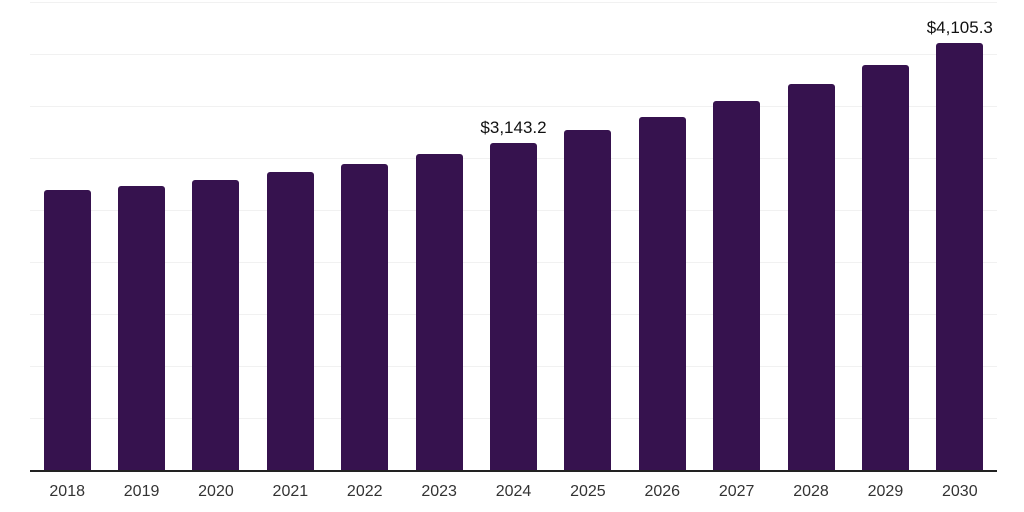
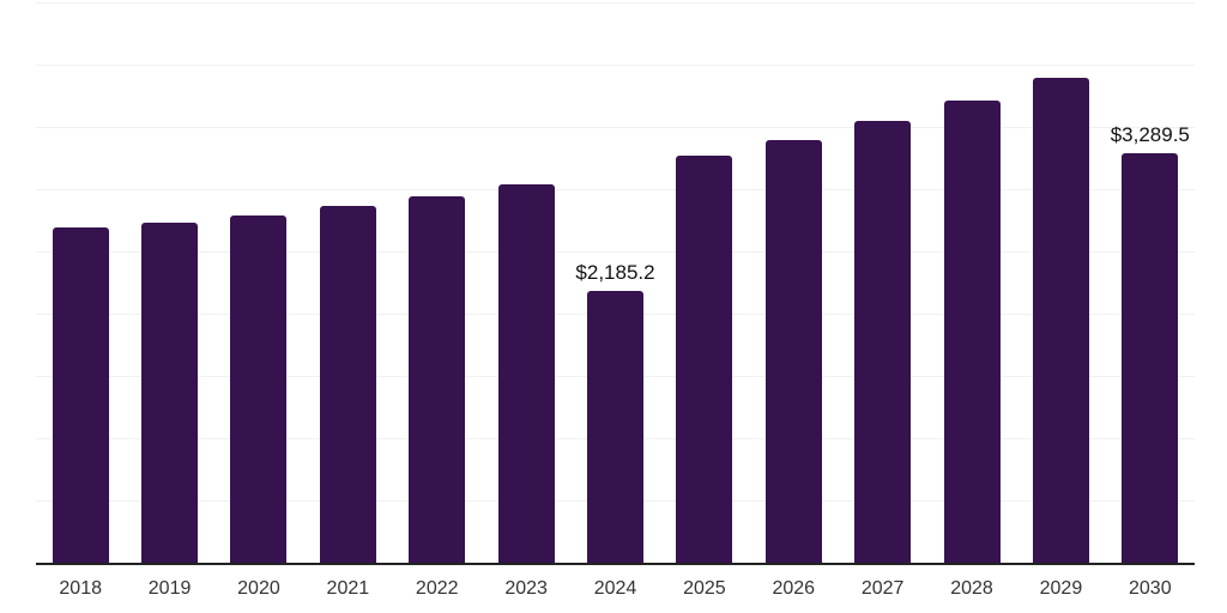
2024: $3,143.2 -> $2,185.2
2030: $4,105.3 -> $3,289.5
